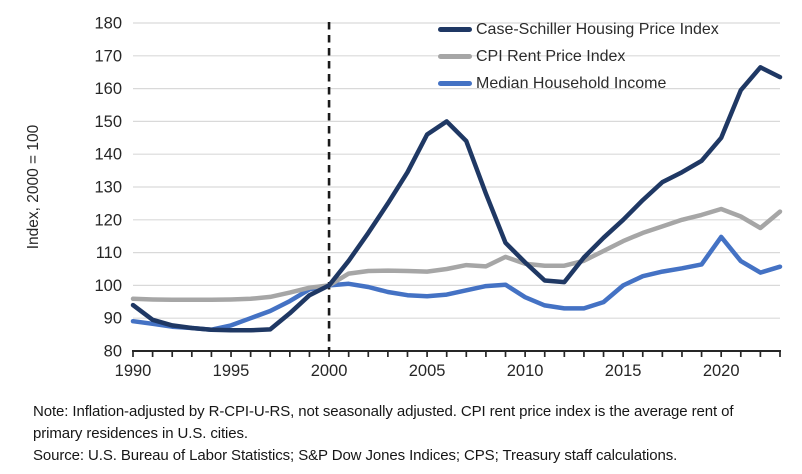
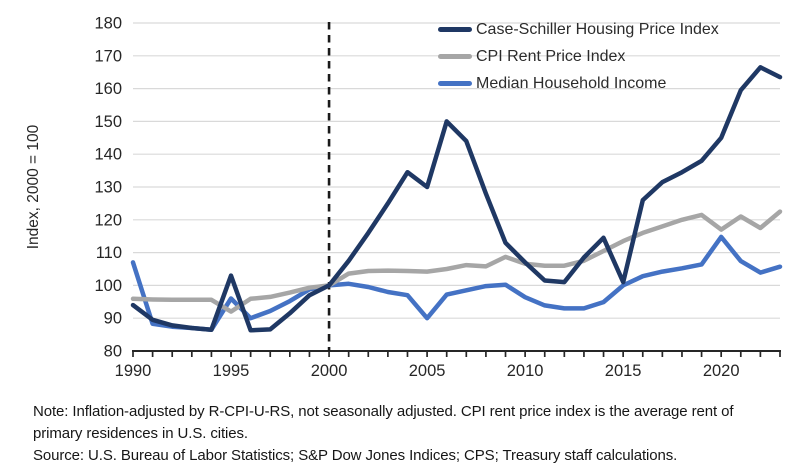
Median Household Income/1990: 89 -> 107
Case-Schiller Housing Price Index/1995: 86 -> 103
CPI Rent Price Index/1995: 96 -> 92
Median Household Income/1995: 88 -> 96
Case-Schiller Housing Price Index/2005: 146 -> 130
Median Household Income/2005: 97 -> 90
Case-Schiller Housing Price Index/2015: 120 -> 101
CPI Rent Price Index/2020: 123 -> 117
